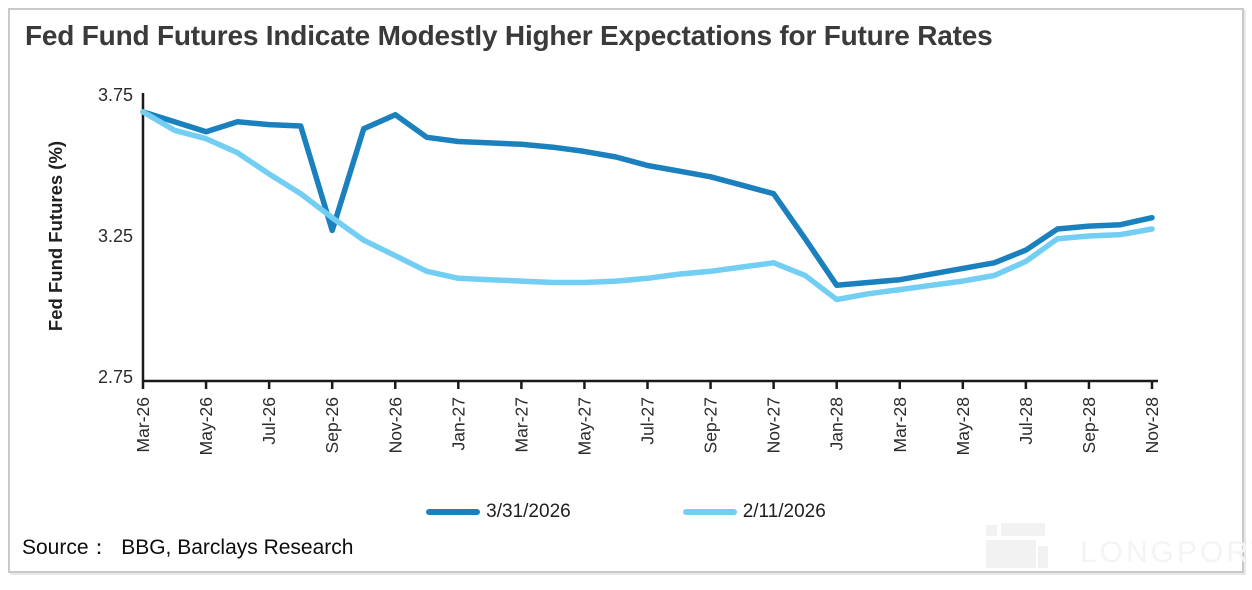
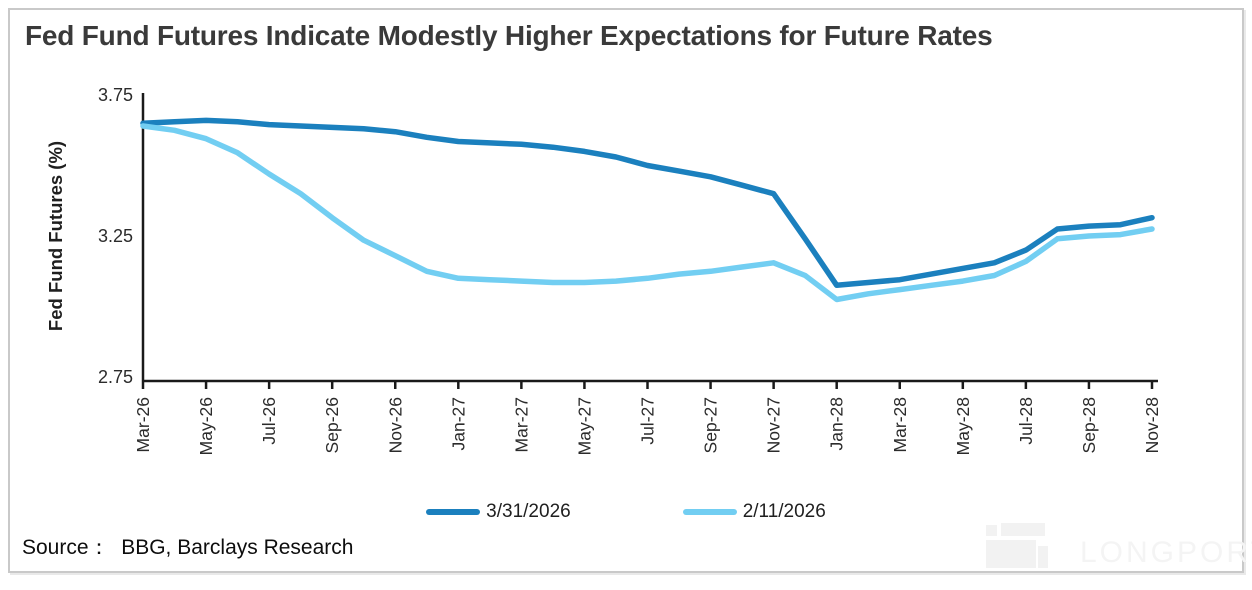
3/31/2026/Mar-26: 3.69 -> 3.65
2/11/2026/Mar-26: 3.69 -> 3.64
3/31/2026/May-26: 3.62 -> 3.66
3/31/2026/Sep-26: 3.27 -> 3.63
3/31/2026/Nov-26: 3.68 -> 3.62
